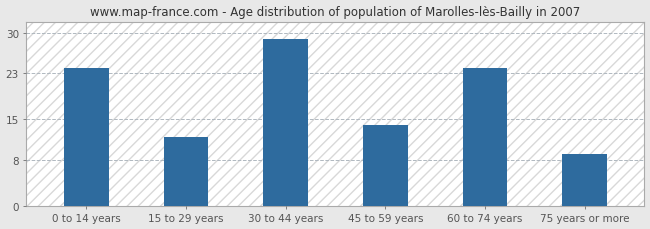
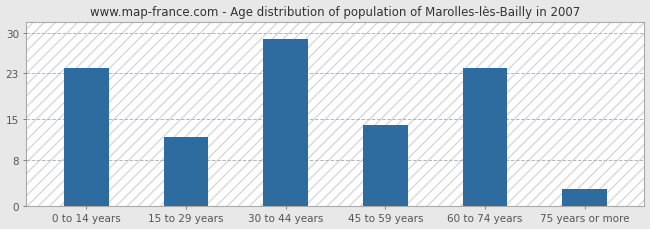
75 years or more: 9 -> 3
